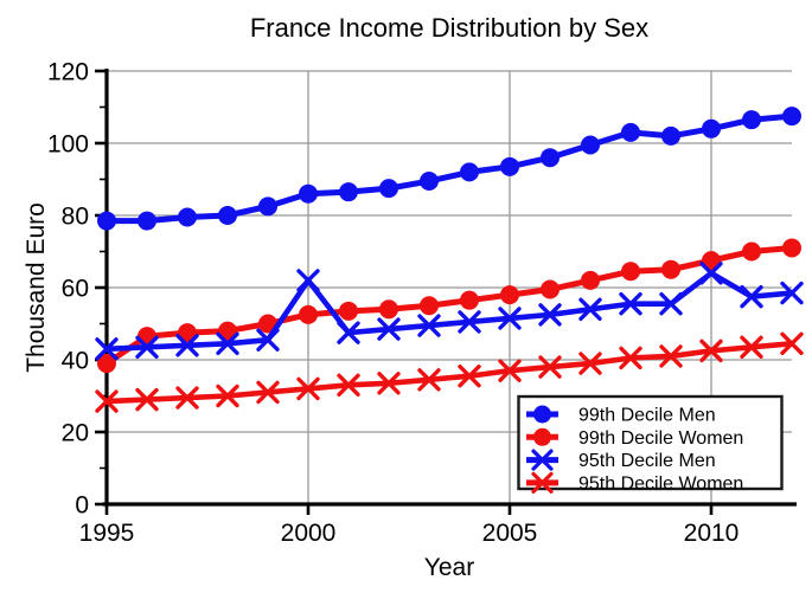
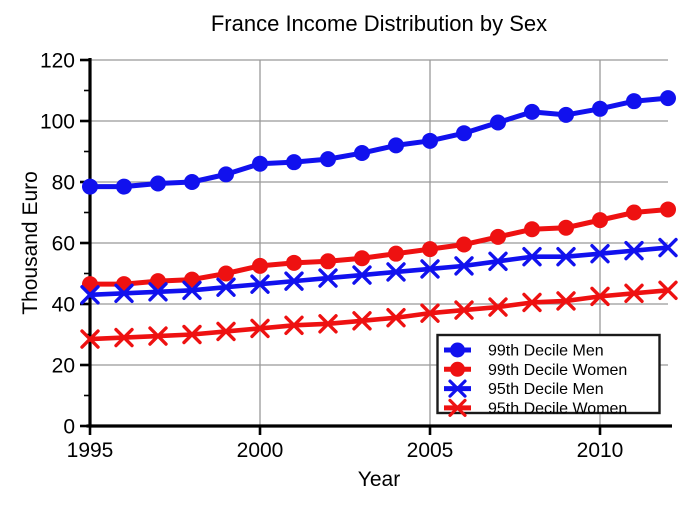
99th Decile Women/1995: 39 -> 46
95th Decile Men/2000: 62 -> 46
95th Decile Men/2010: 64 -> 56
